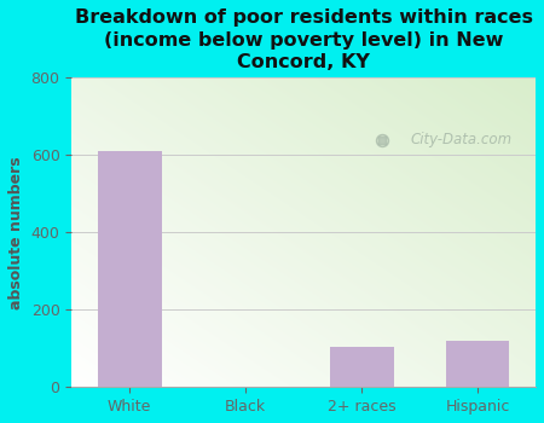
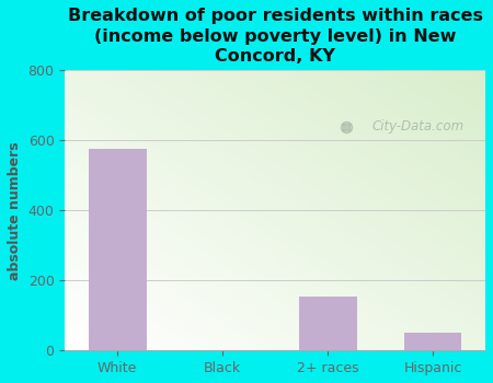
White: 610 -> 575
2+ races: 105 -> 155
Hispanic: 120 -> 50
